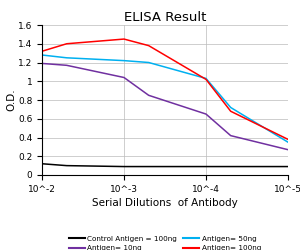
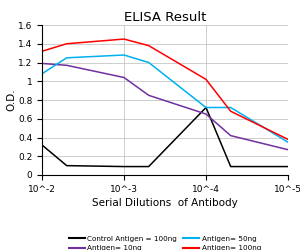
Control Antigen = 100ng/10^-2: 0.12 -> 0.32
Antigen= 50ng/10^-2: 1.28 -> 1.08
Antigen= 50ng/10^-3: 1.22 -> 1.28
Control Antigen = 100ng/10^-4: 0.09 -> 0.72
Antigen= 50ng/10^-4: 1.03 -> 0.72
